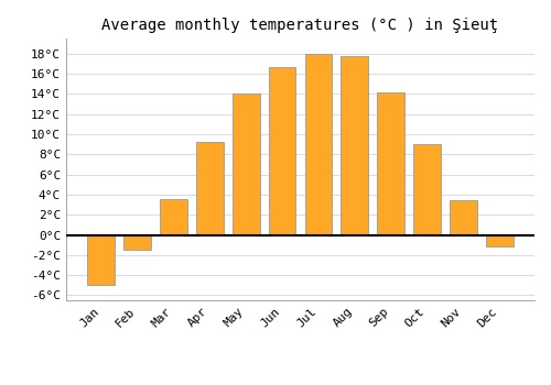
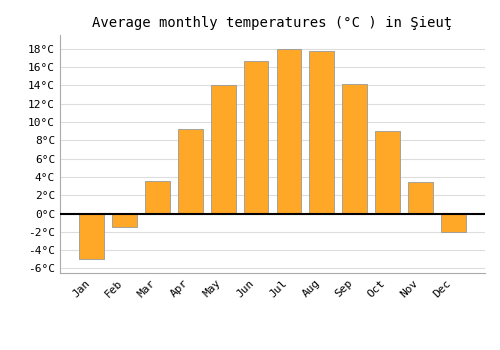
Dec: -1.2°C -> -2.0°C
